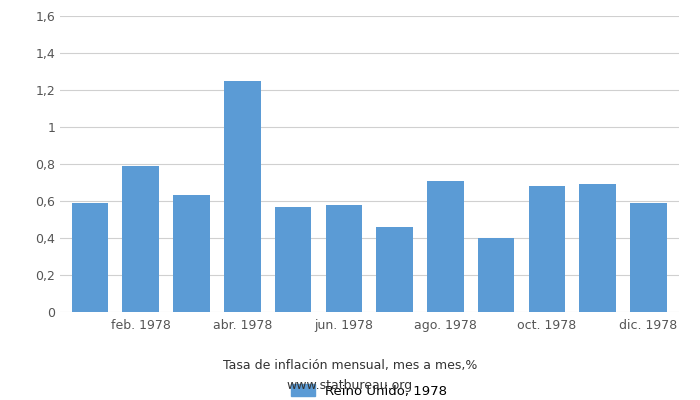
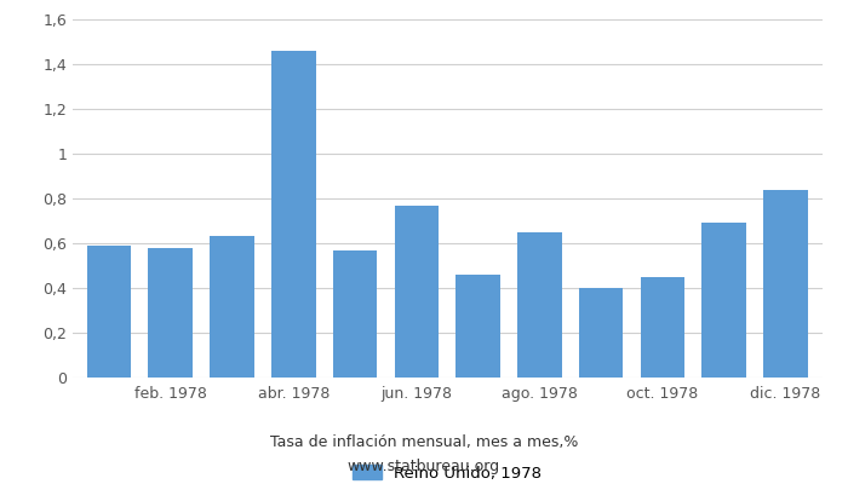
feb. 1978: 0,79 -> 0,58
abr. 1978: 1,25 -> 1,46
jun. 1978: 0,58 -> 0,77
ago. 1978: 0,71 -> 0,65
oct. 1978: 0,68 -> 0,45
dic. 1978: 0,59 -> 0,84
